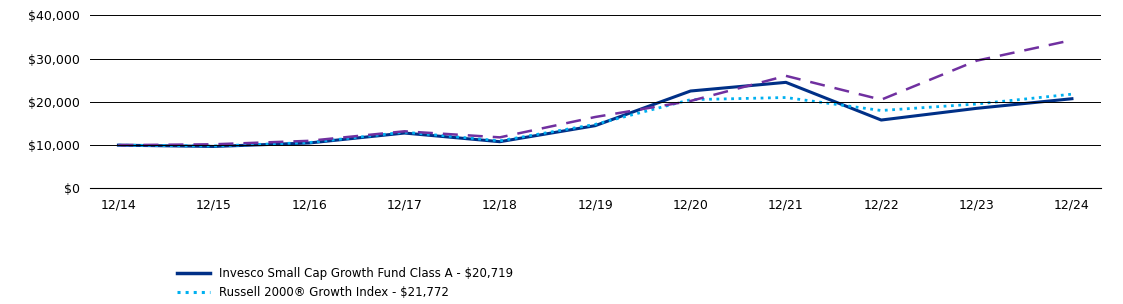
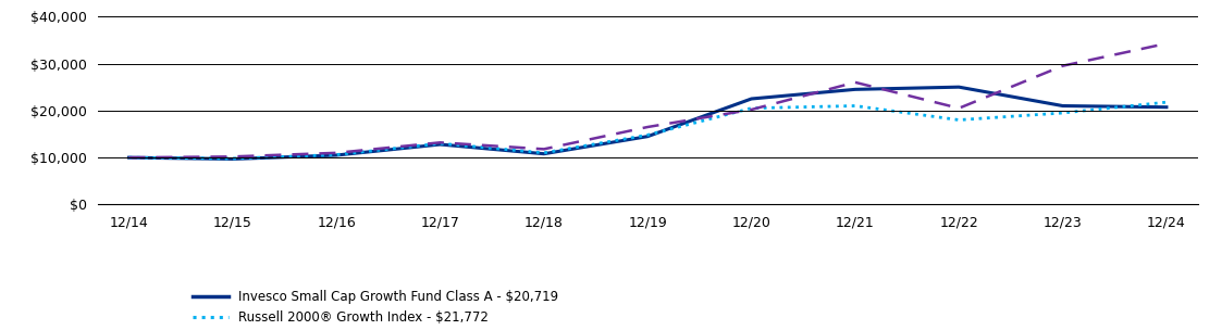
Invesco Small Cap Growth Fund Class A - $20,719/12/22: $15,800 -> $25,000
Invesco Small Cap Growth Fund Class A - $20,719/12/23: $18,500 -> $21,000
